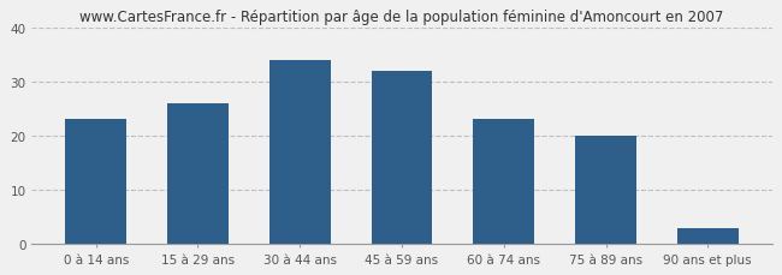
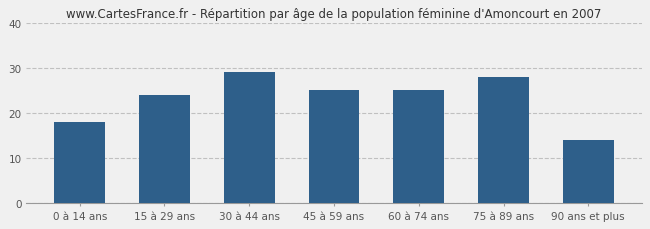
0 à 14 ans: 23 -> 18
15 à 29 ans: 26 -> 24
30 à 44 ans: 34 -> 29
45 à 59 ans: 32 -> 25
60 à 74 ans: 23 -> 25
75 à 89 ans: 20 -> 28
90 ans et plus: 3 -> 14
